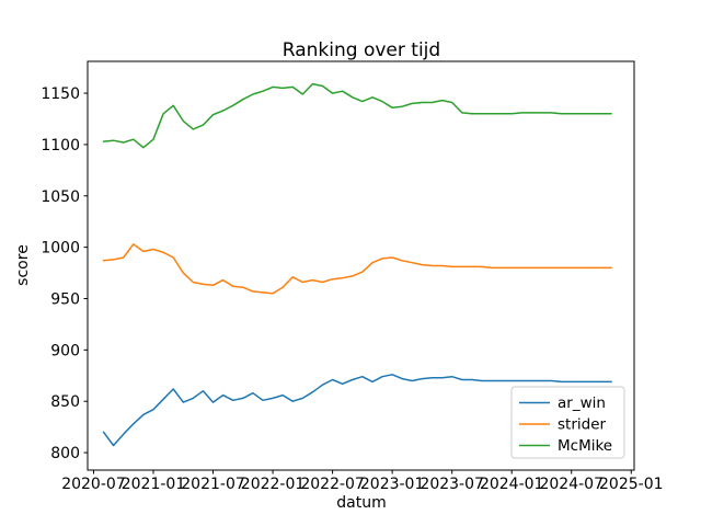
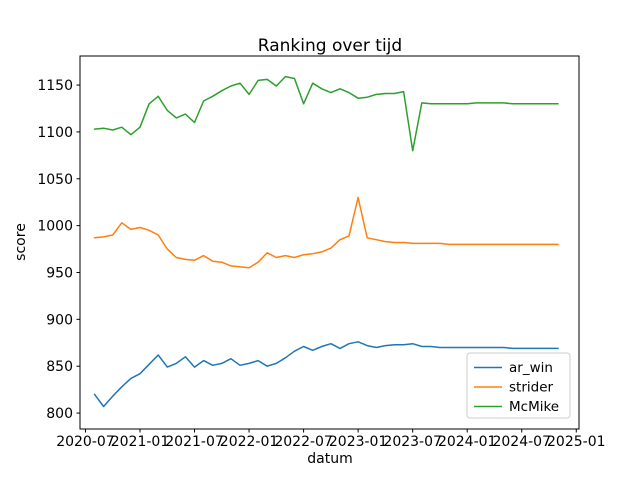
McMike/2021-07: 1130 -> 1110
McMike/2022-01: 1160 -> 1140
McMike/2022-07: 1150 -> 1130
strider/2023-01: 990 -> 1030
McMike/2023-07: 1140 -> 1080
